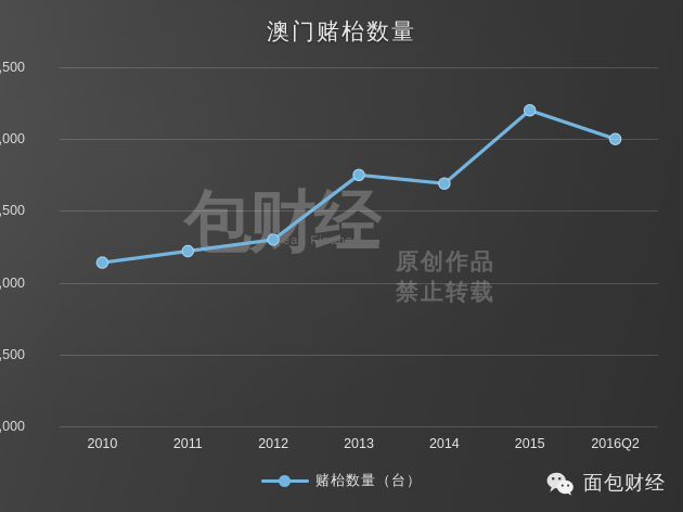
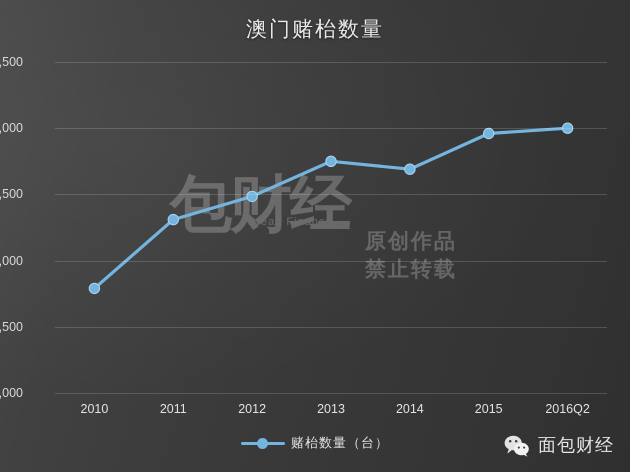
2010: 5140 -> 4790
2011: 5220 -> 5310
2012: 5300 -> 5480
2015: 6200 -> 5960
